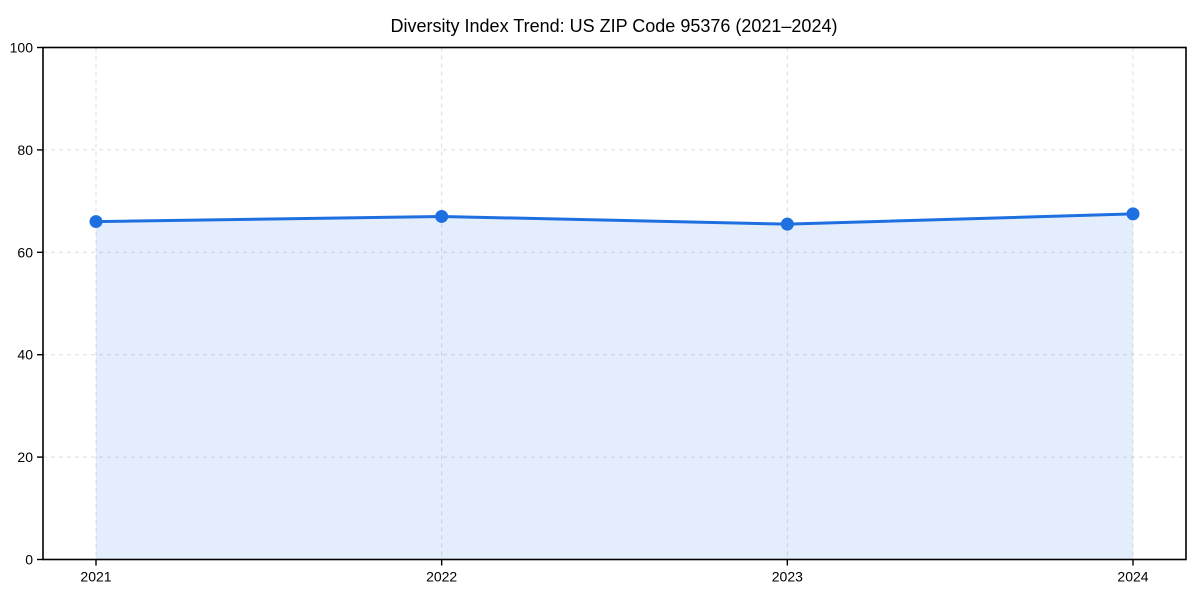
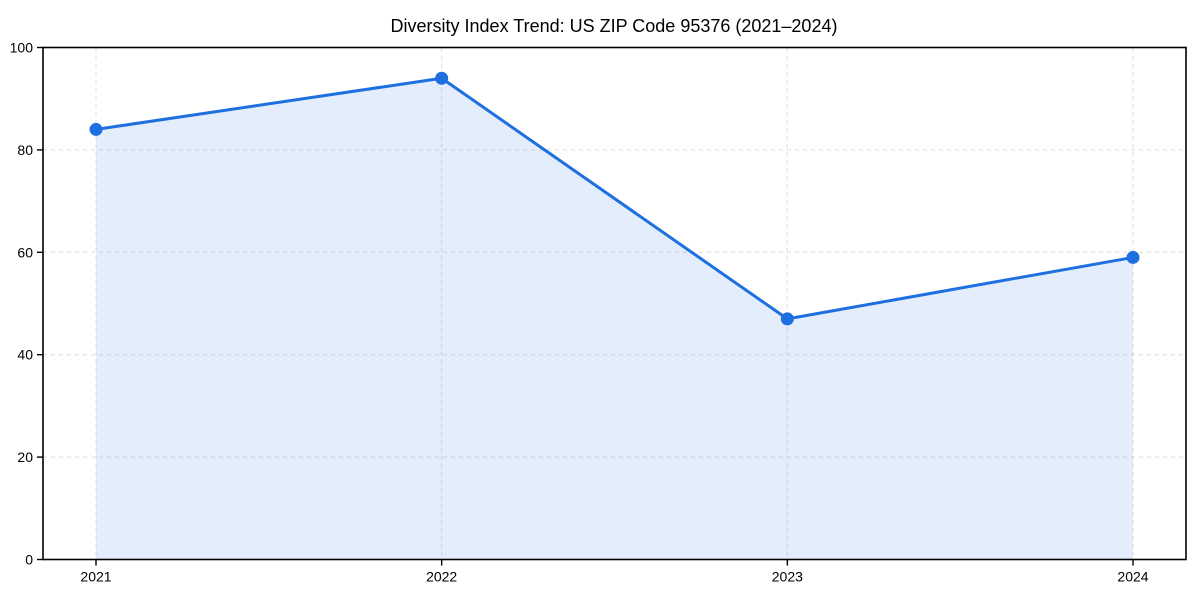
2021: 66 -> 84
2022: 67 -> 94
2023: 66 -> 47
2024: 68 -> 59
